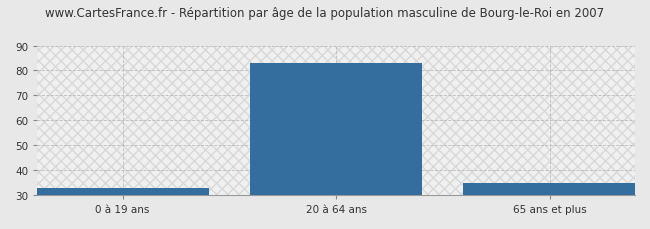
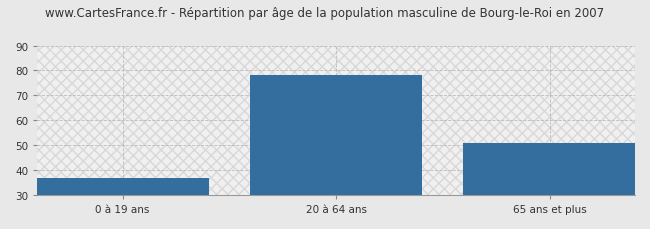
0 à 19 ans: 33 -> 37
20 à 64 ans: 83 -> 78
65 ans et plus: 35 -> 51
